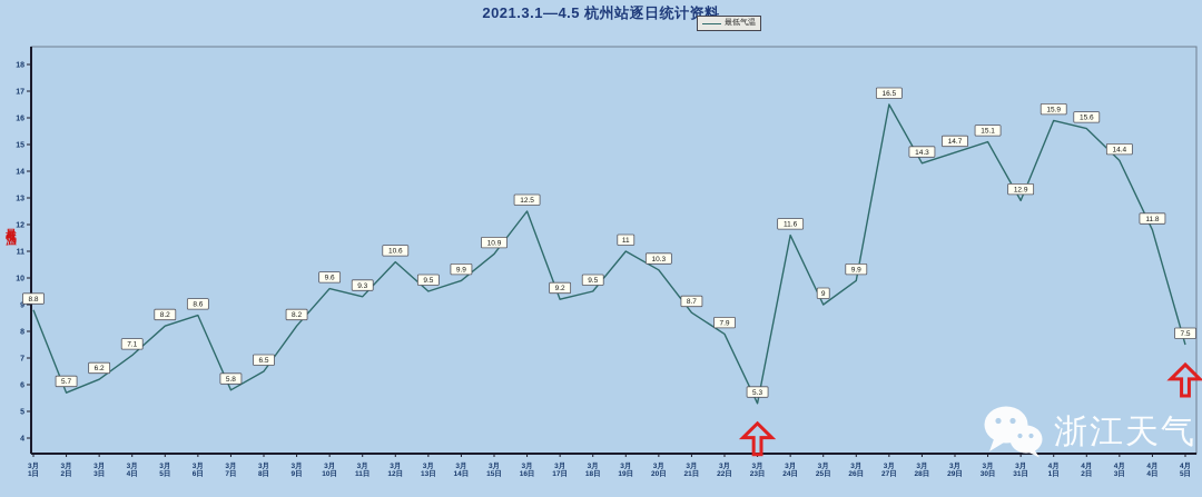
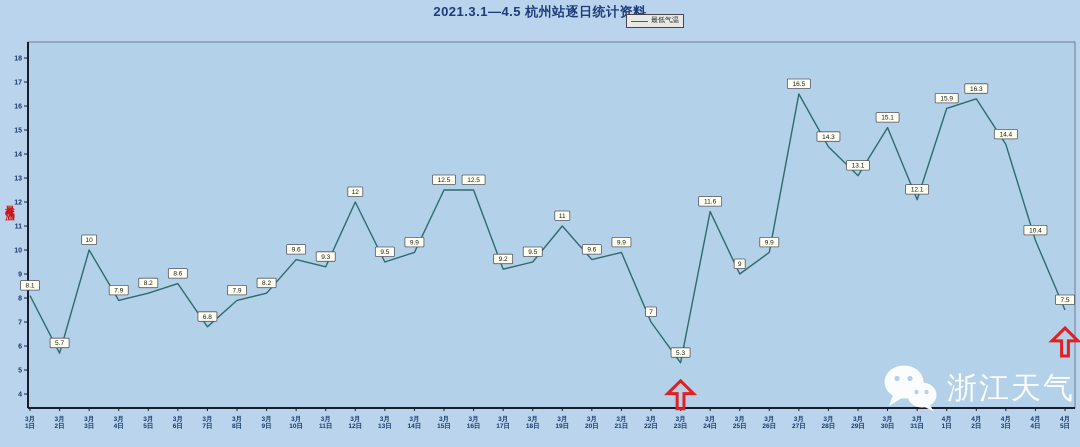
3月1日: 8.8 -> 8.1
3月3日: 6.2 -> 10
3月4日: 7.1 -> 7.9
3月7日: 5.8 -> 6.8
3月8日: 6.5 -> 7.9
3月12日: 10.6 -> 12
3月15日: 10.9 -> 12.5
3月20日: 10.3 -> 9.6
3月21日: 8.7 -> 9.9
3月22日: 7.9 -> 7
3月29日: 14.7 -> 13.1
3月31日: 12.9 -> 12.1
4月2日: 15.6 -> 16.3
4月4日: 11.8 -> 10.4
